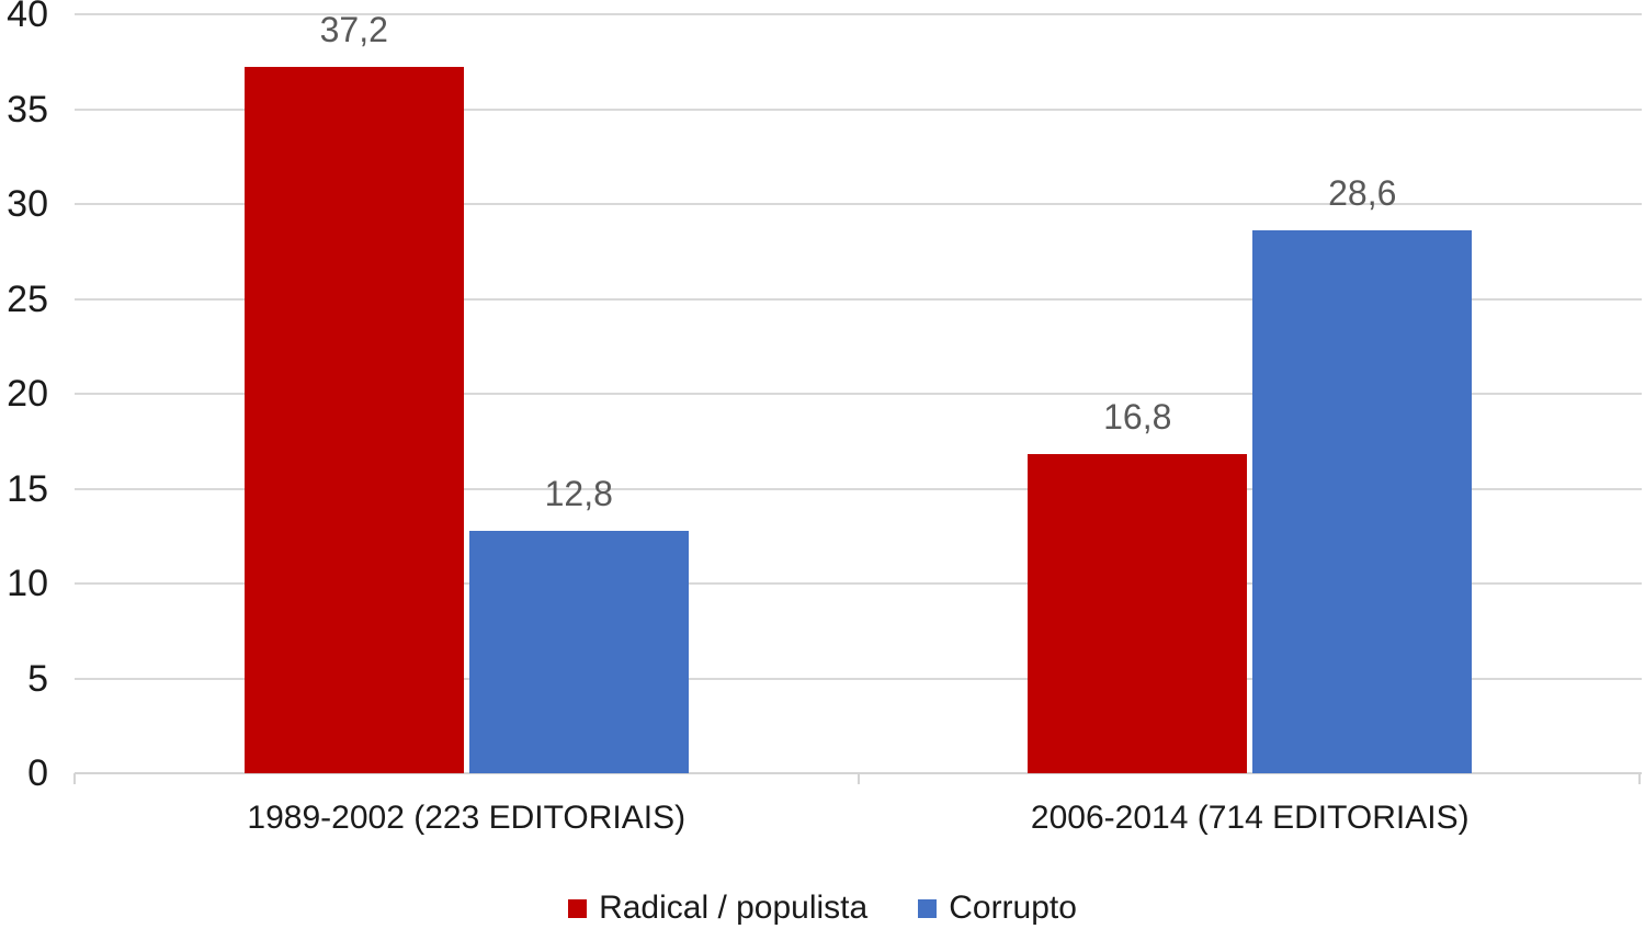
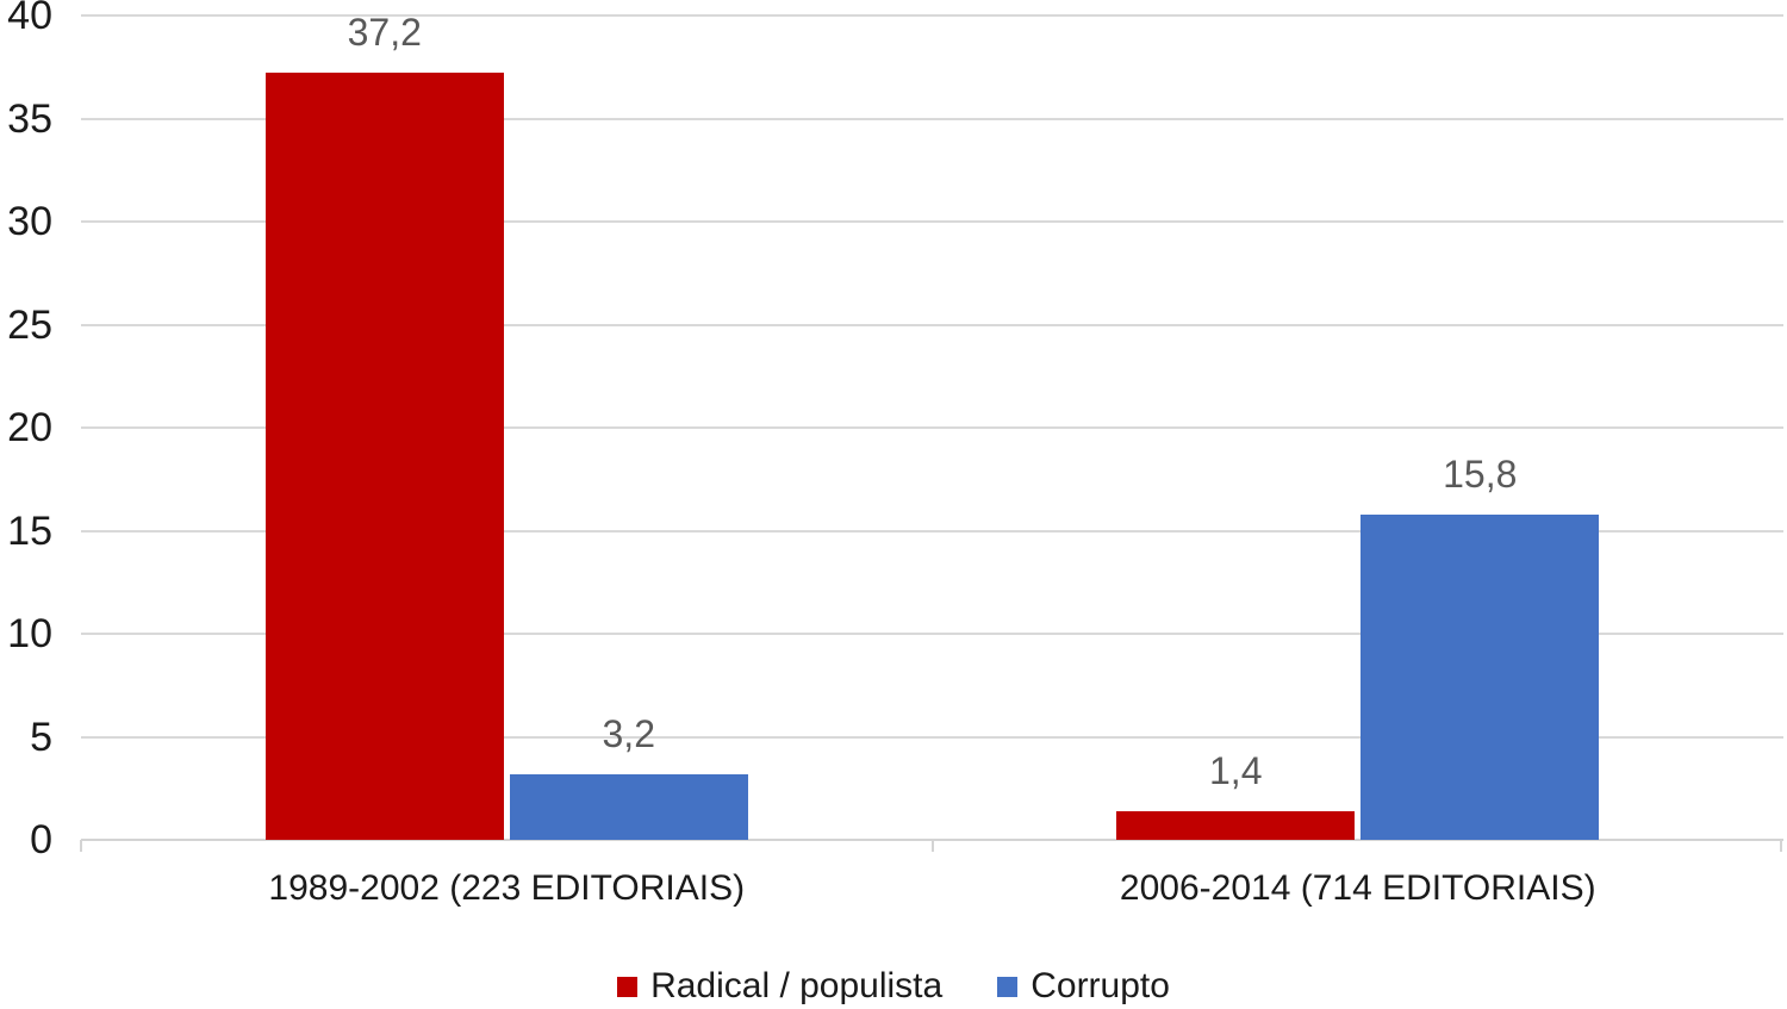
Corrupto/1989-2002 (223 EDITORIAIS): 12,8 -> 3,2
Radical / populista/2006-2014 (714 EDITORIAIS): 16,8 -> 1,4
Corrupto/2006-2014 (714 EDITORIAIS): 28,6 -> 15,8
